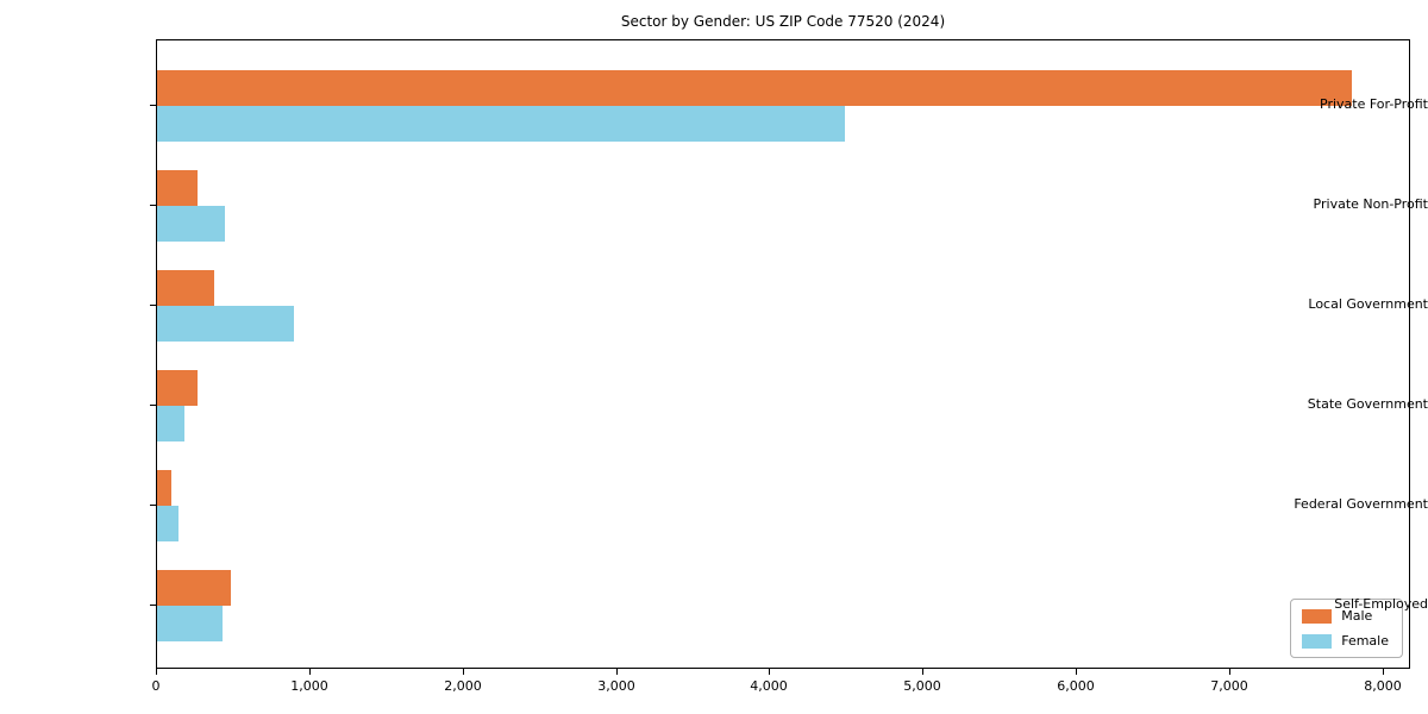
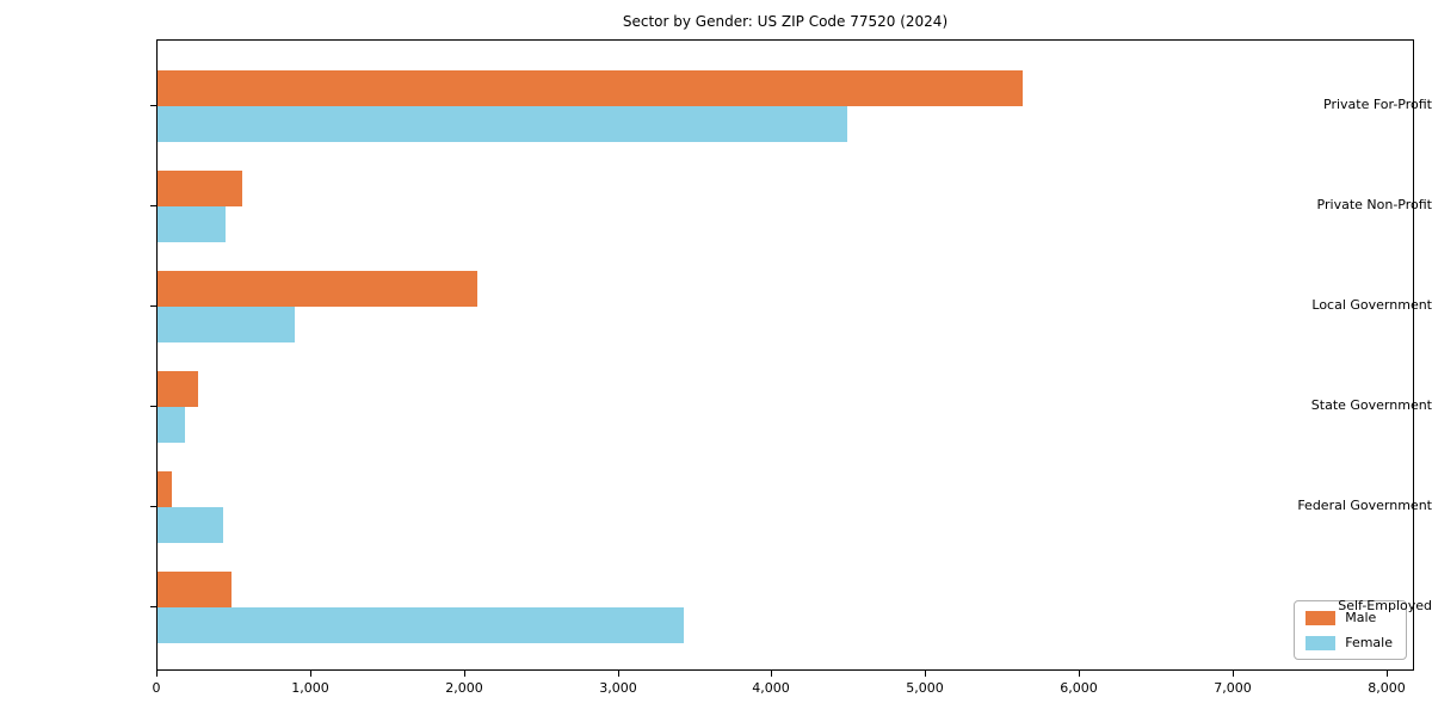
Male/Private For-Profit: 7790 -> 5630
Male/Private Non-Profit: 260 -> 550
Male/Local Government: 370 -> 2080
Female/Federal Government: 140 -> 430
Female/Self-Employed: 430 -> 3420
